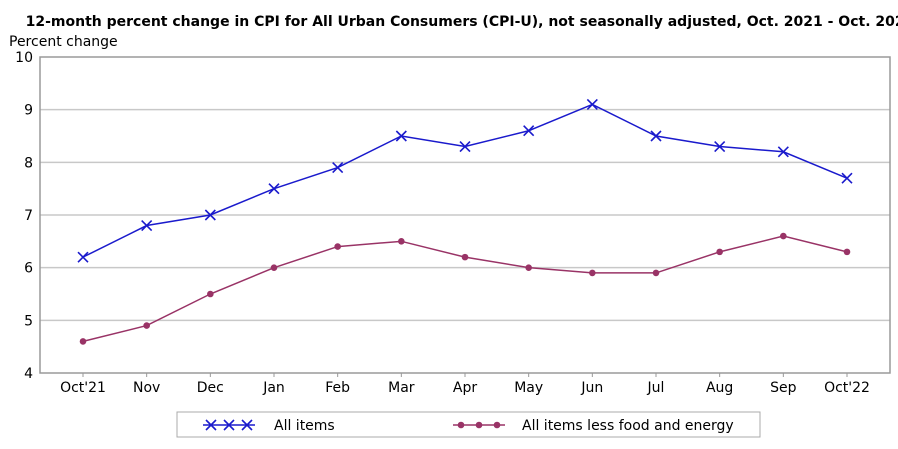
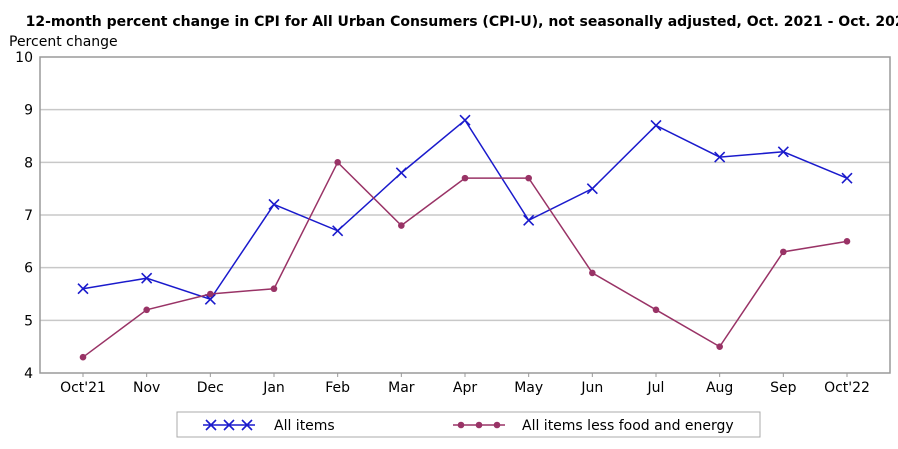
All items/Oct'21: 6.2 -> 5.6
All items less food and energy/Oct'21: 4.6 -> 4.3
All items/Nov: 6.8 -> 5.8
All items less food and energy/Nov: 4.9 -> 5.2
All items/Dec: 7.0 -> 5.4
All items/Jan: 7.5 -> 7.2
All items less food and energy/Jan: 6.0 -> 5.6
All items/Feb: 7.9 -> 6.7
All items less food and energy/Feb: 6.4 -> 8.0
All items/Mar: 8.5 -> 7.8
All items less food and energy/Mar: 6.5 -> 6.8
All items/Apr: 8.3 -> 8.8
All items less food and energy/Apr: 6.2 -> 7.7
All items/May: 8.6 -> 6.9
All items less food and energy/May: 6.0 -> 7.7
All items/Jun: 9.1 -> 7.5
All items/Jul: 8.5 -> 8.7
All items less food and energy/Jul: 5.9 -> 5.2
All items/Aug: 8.3 -> 8.1
All items less food and energy/Aug: 6.3 -> 4.5
All items less food and energy/Sep: 6.6 -> 6.3
All items less food and energy/Oct'22: 6.3 -> 6.5
